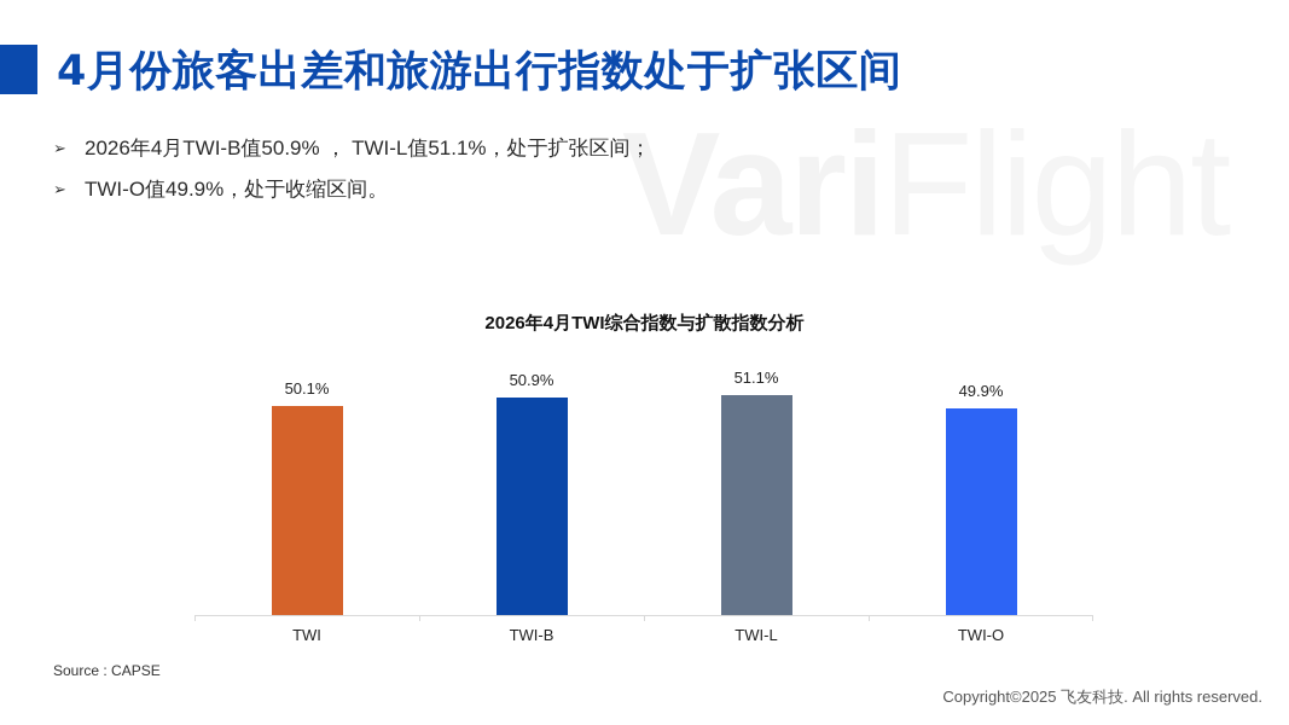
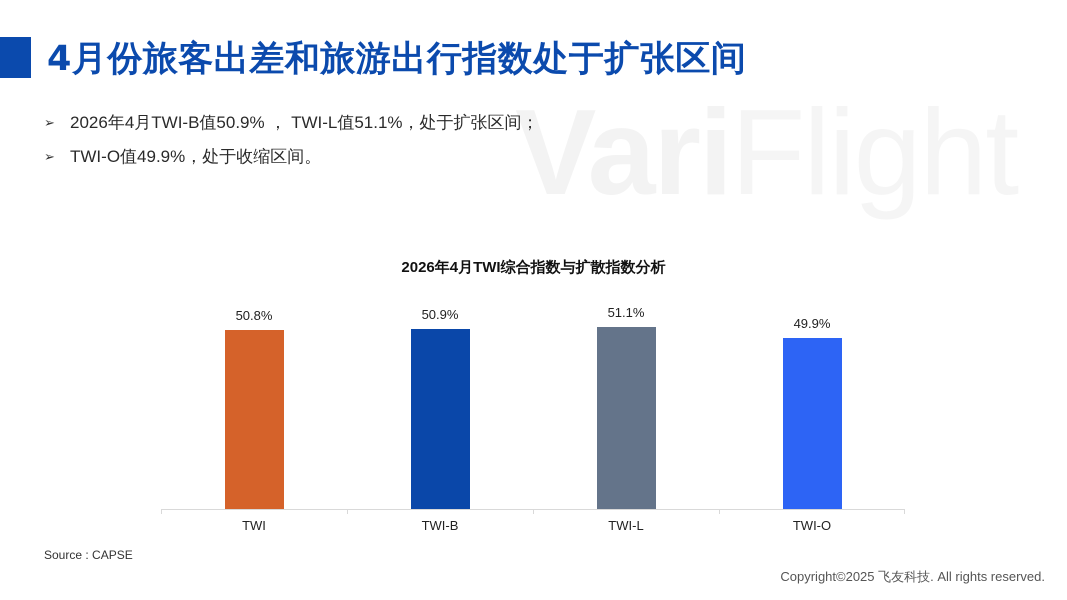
TWI: 50.1% -> 50.8%
